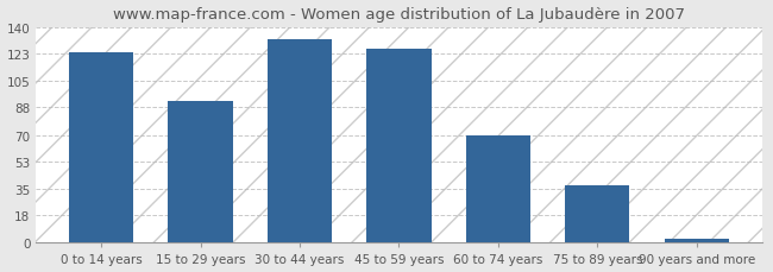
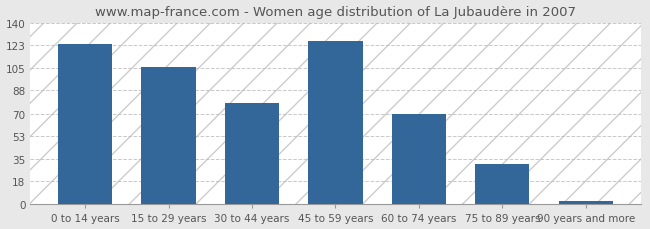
15 to 29 years: 92 -> 106
30 to 44 years: 132 -> 78
75 to 89 years: 37 -> 31
